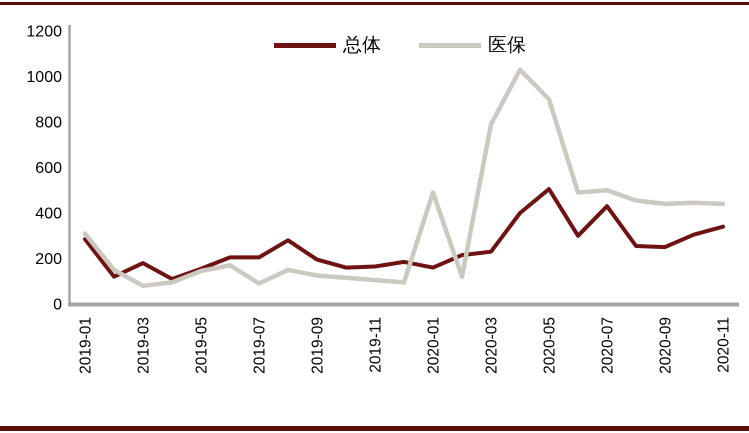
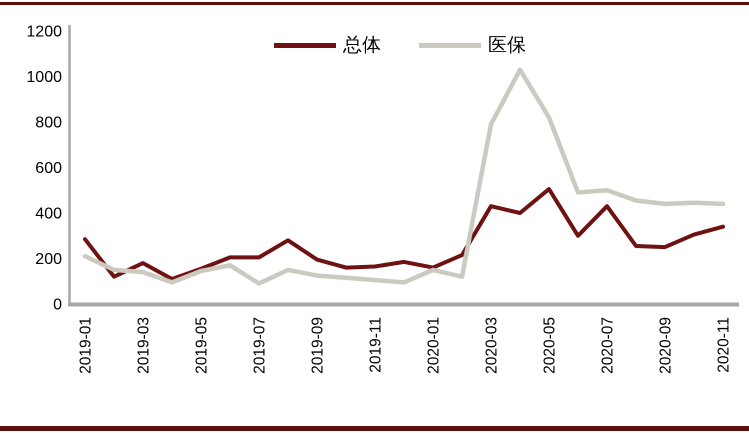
医保/2019-01: 310 -> 210
医保/2019-03: 80 -> 140
医保/2020-01: 490 -> 150
总体/2020-03: 230 -> 430
医保/2020-05: 900 -> 820
